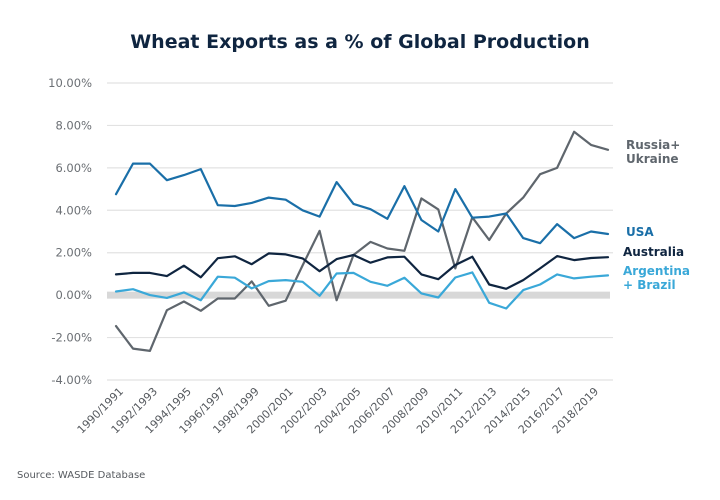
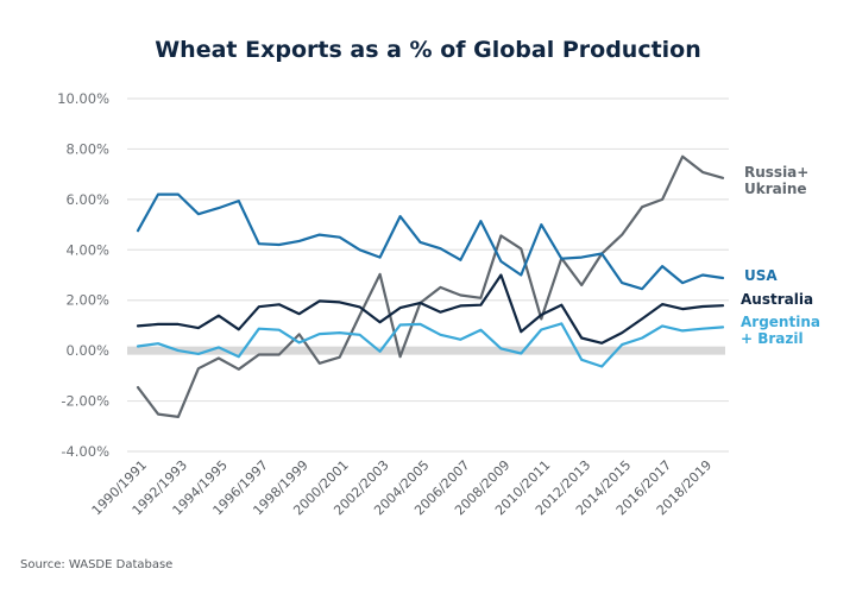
Australia/2008/2009: 1.0% -> 3.0%
